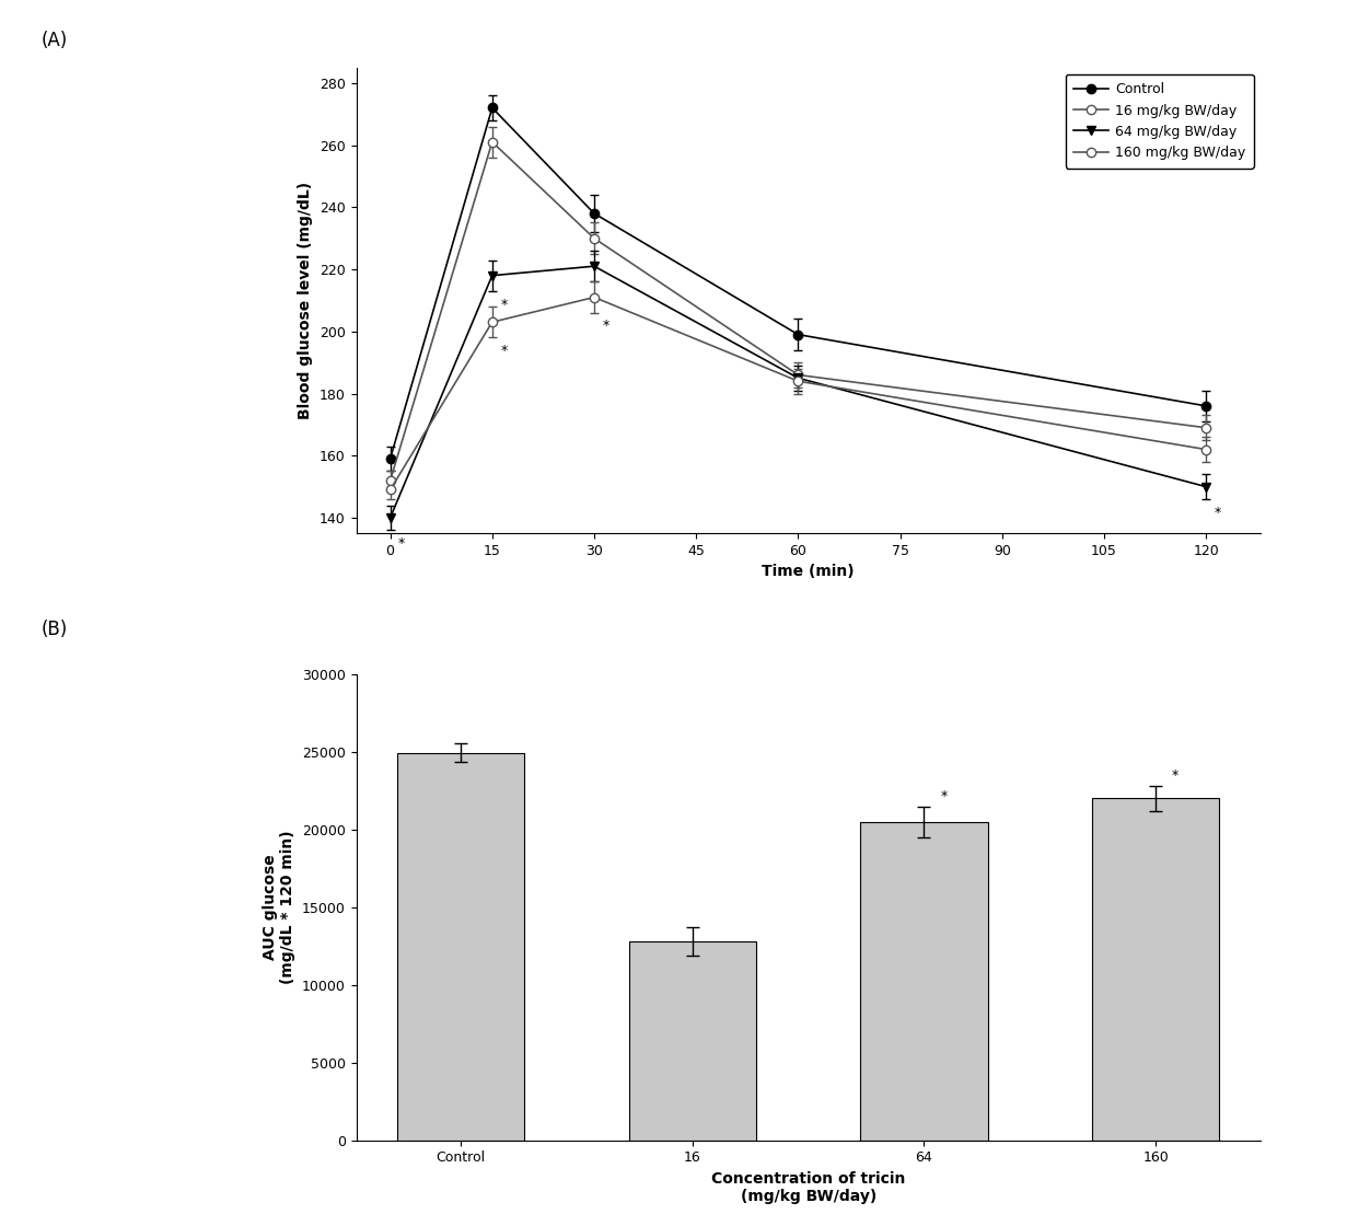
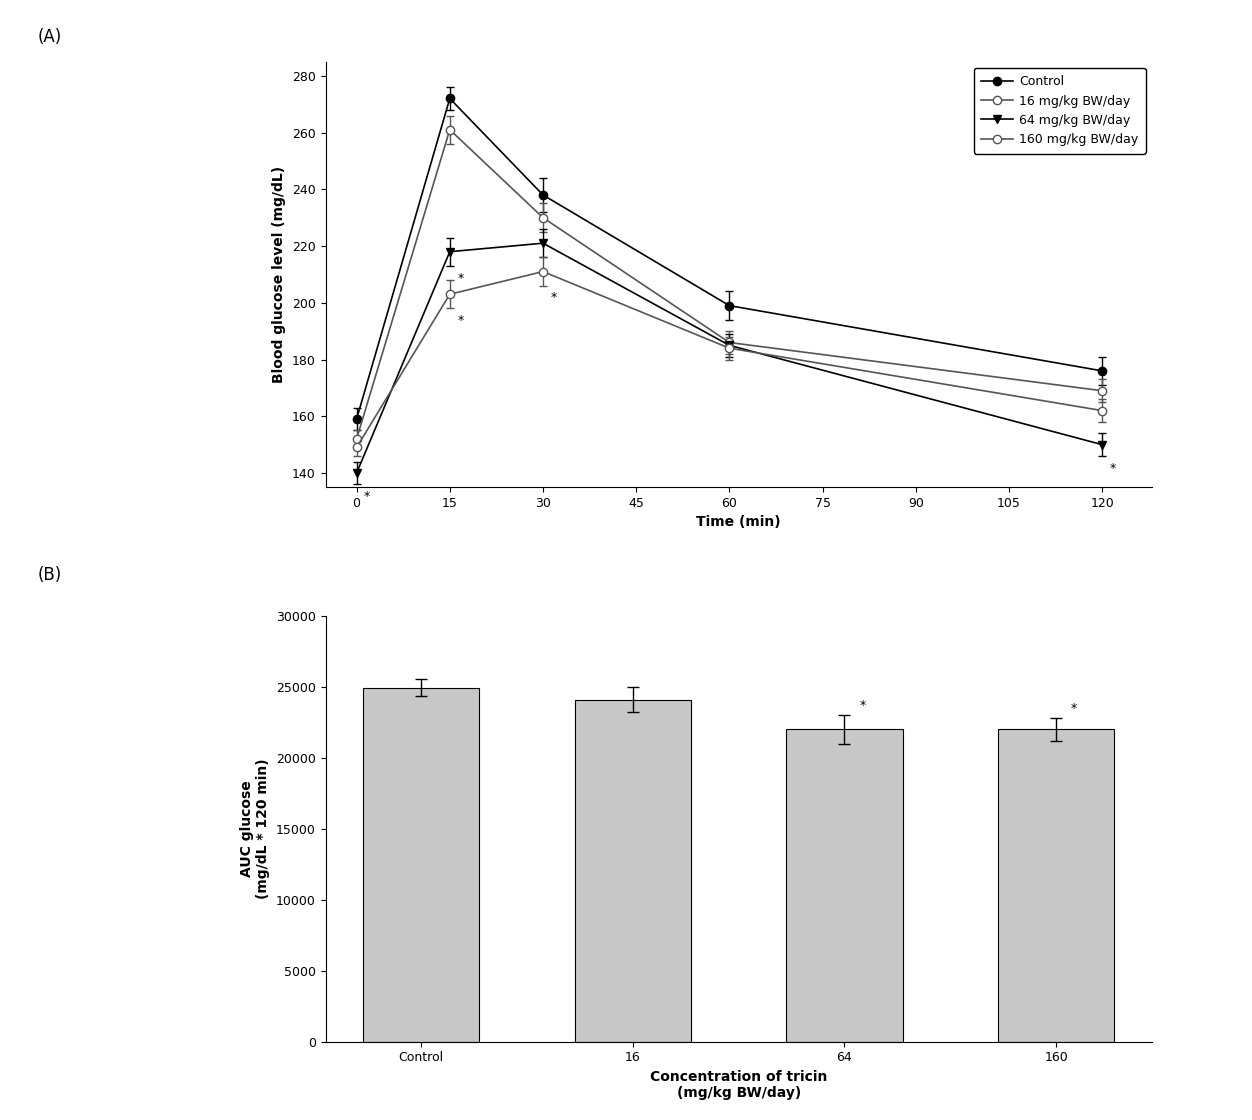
16: 12800 -> 24100
64: 20500 -> 22000
